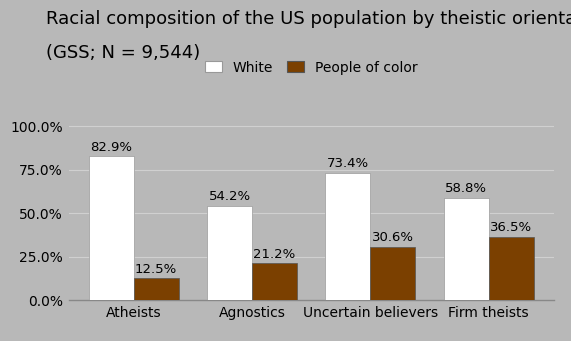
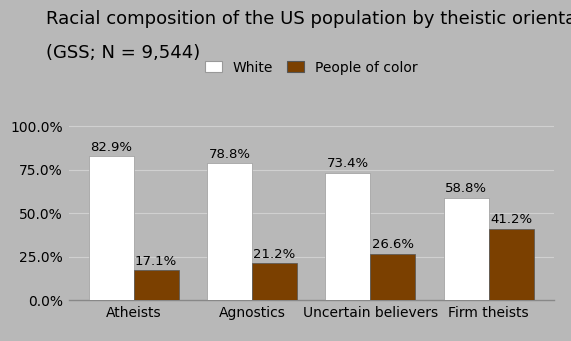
People of color/Atheists: 12.5% -> 17.1%
White/Agnostics: 54.2% -> 78.8%
People of color/Uncertain believers: 30.6% -> 26.6%
People of color/Firm theists: 36.5% -> 41.2%
